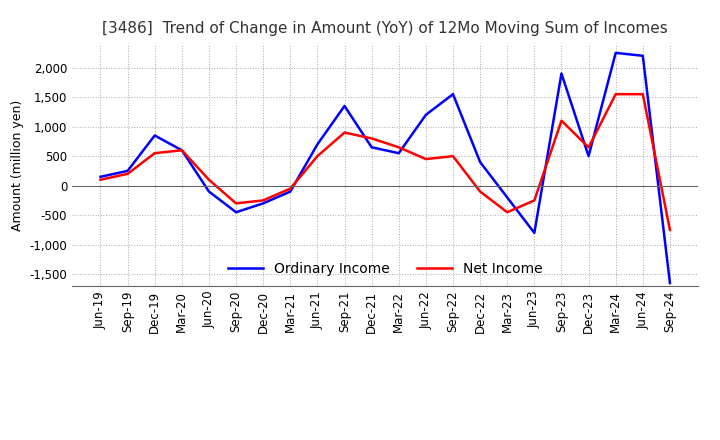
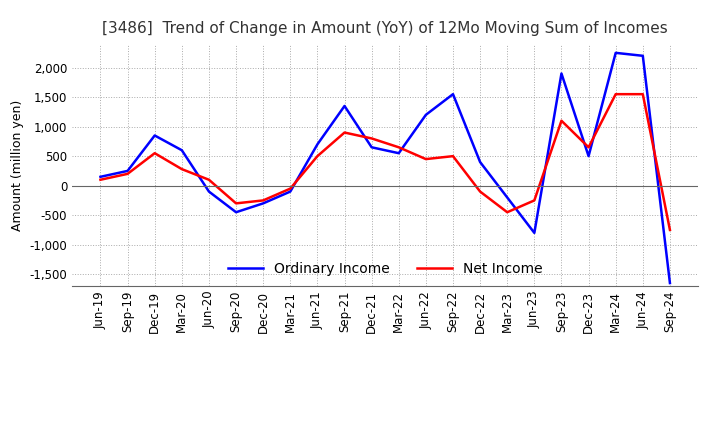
Net Income/Mar-20: 600 -> 280
